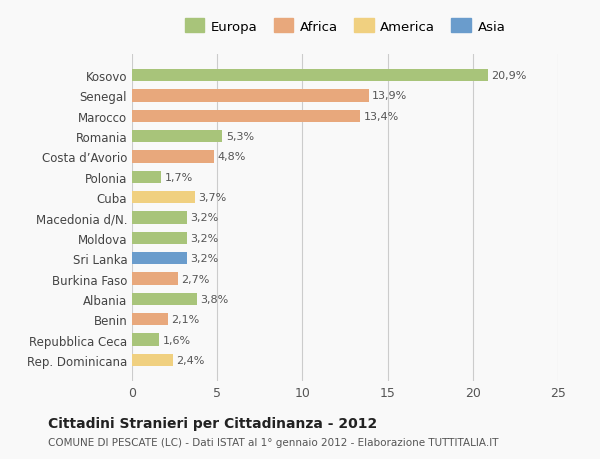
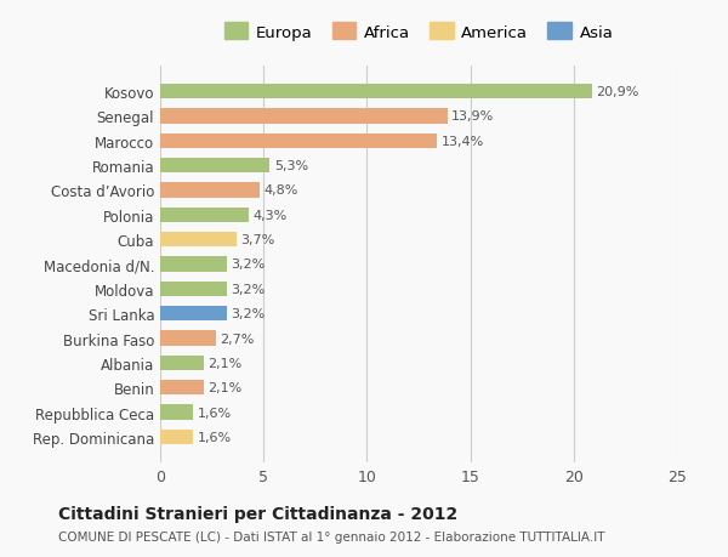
Polonia: 1,7% -> 4,3%
Albania: 3,8% -> 2,1%
Rep. Dominicana: 2,4% -> 1,6%
